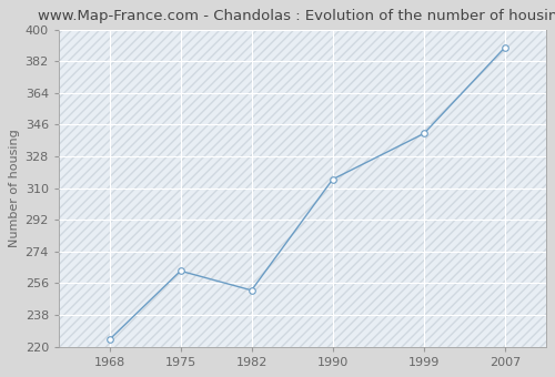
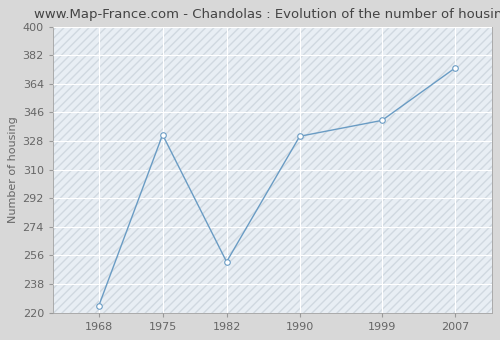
1975: 263 -> 332
1990: 315 -> 331
2007: 390 -> 374
